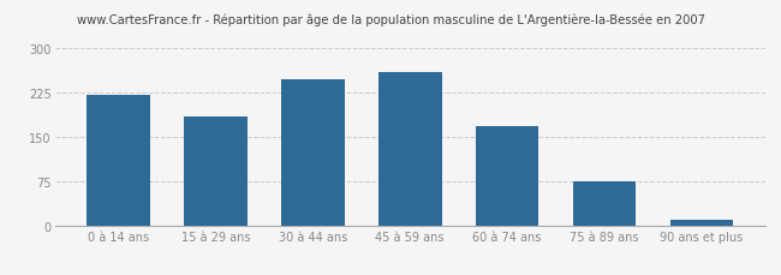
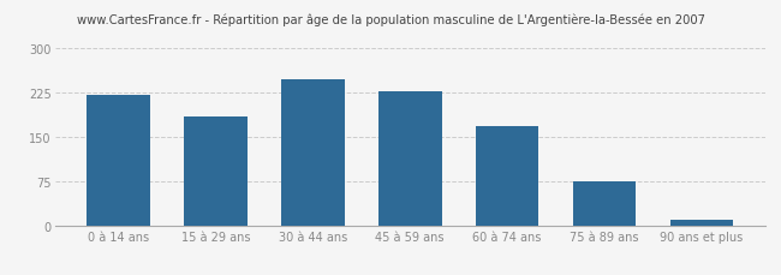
45 à 59 ans: 260 -> 228
